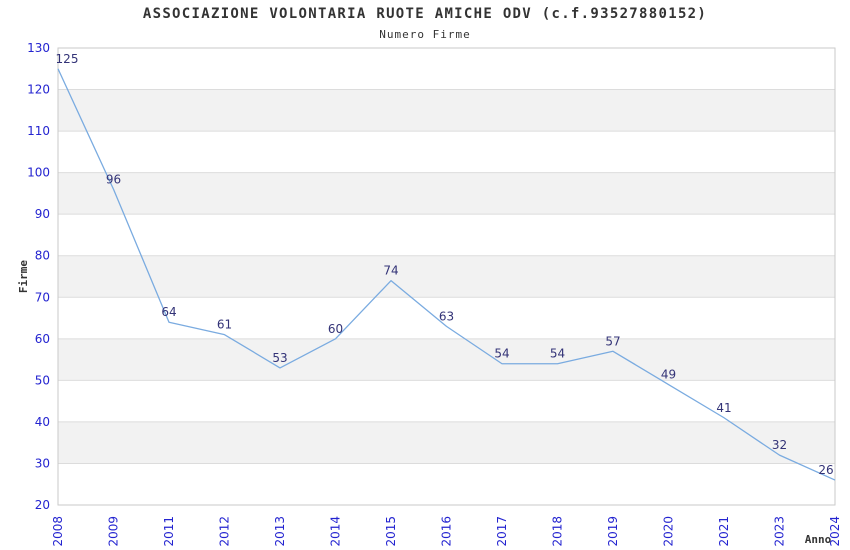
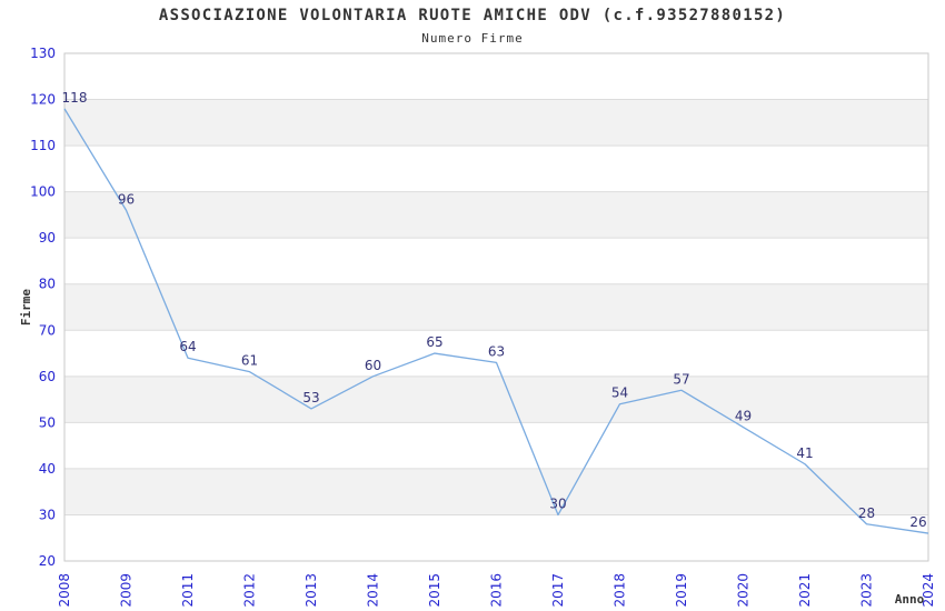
2008: 125 -> 118
2015: 74 -> 65
2017: 54 -> 30
2023: 32 -> 28
